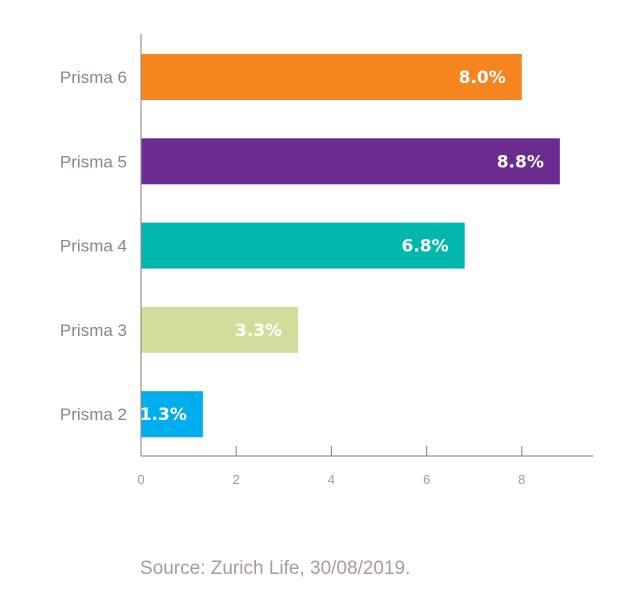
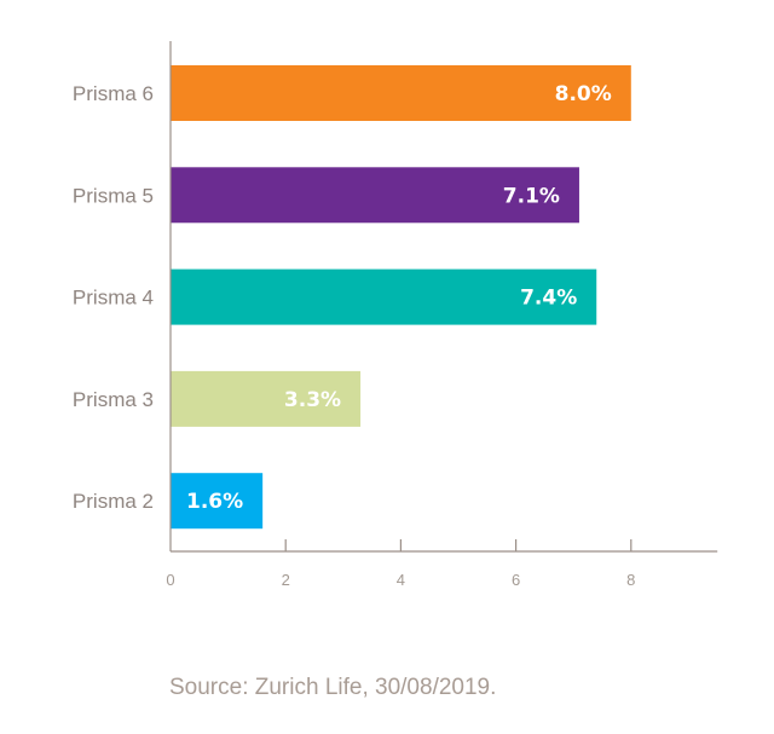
Prisma 5: 8.8% -> 7.1%
Prisma 4: 6.8% -> 7.4%
Prisma 2: 1.3% -> 1.6%
